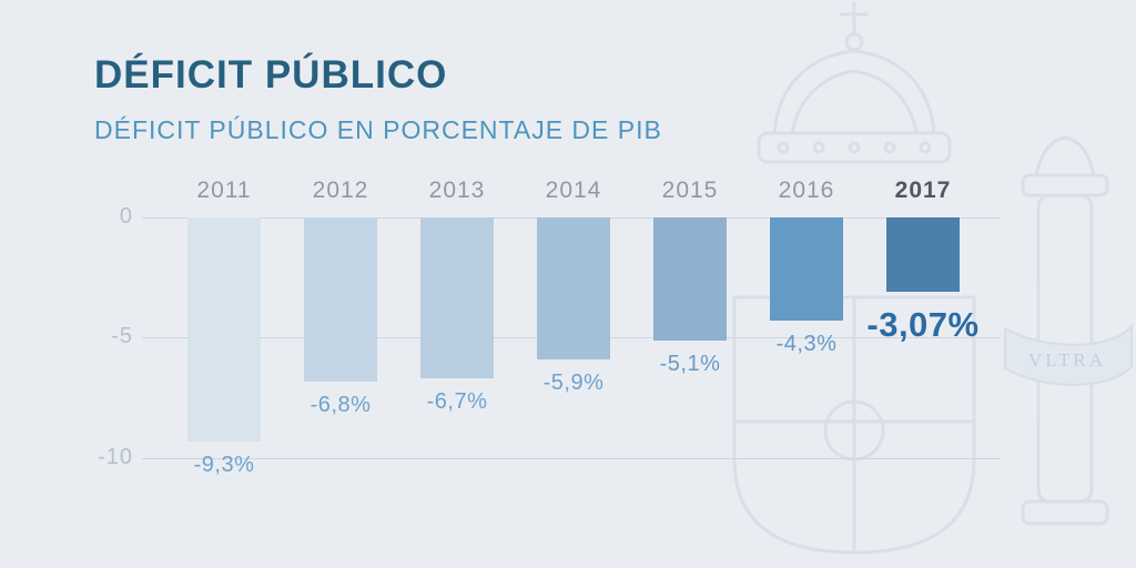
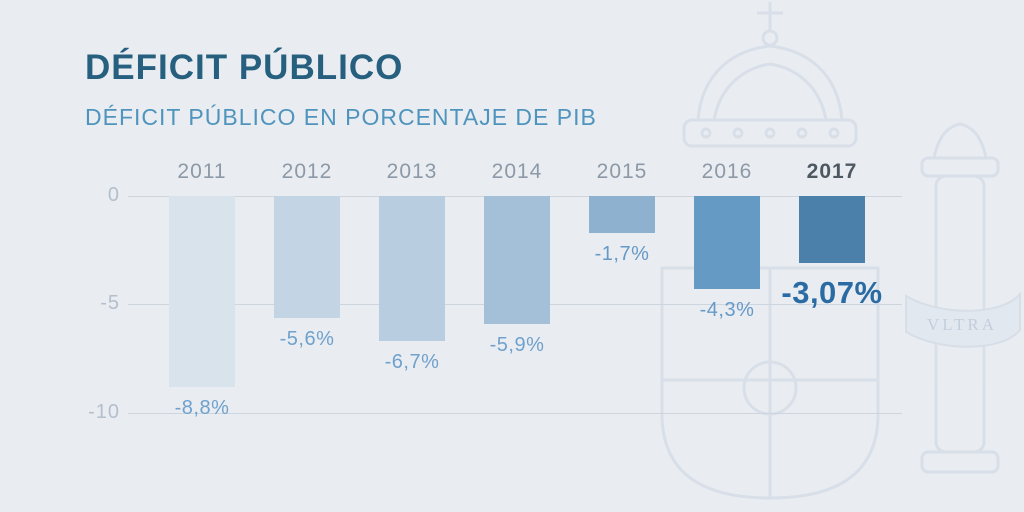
2011: -9,3% -> -8,8%
2012: -6,8% -> -5,6%
2015: -5,1% -> -1,7%
